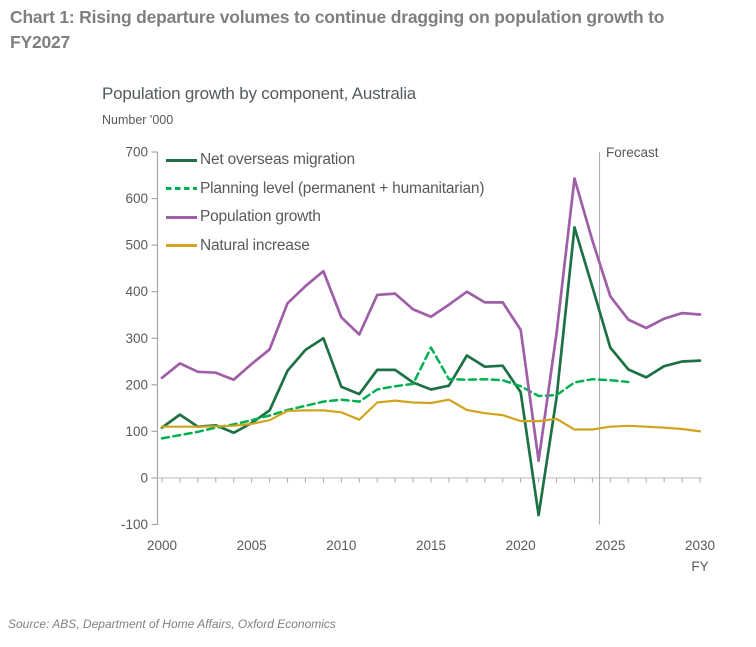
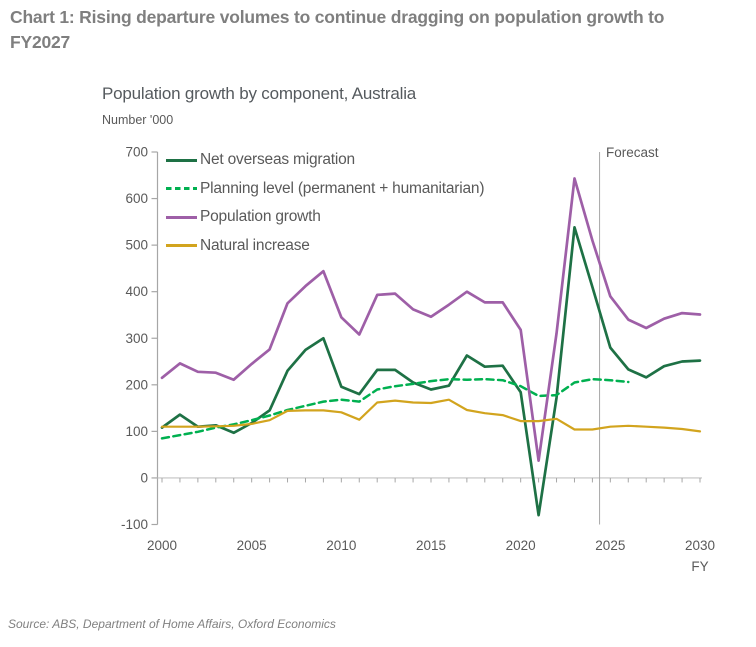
Planning level (permanent + humanitarian)/2015: 280 -> 210
